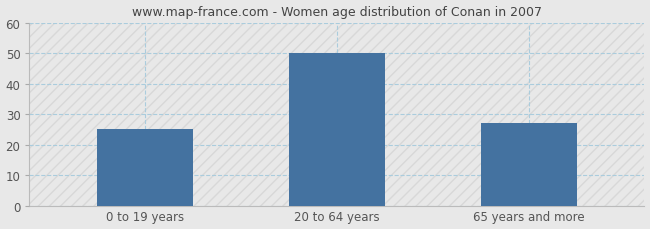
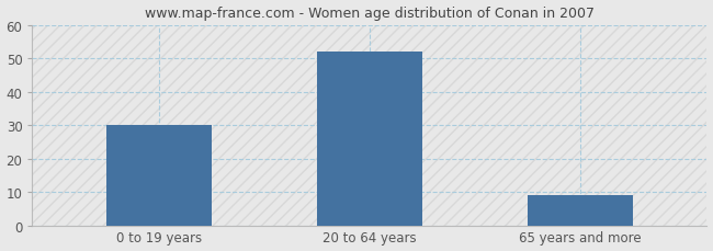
0 to 19 years: 25 -> 30
20 to 64 years: 50 -> 52
65 years and more: 27 -> 9
